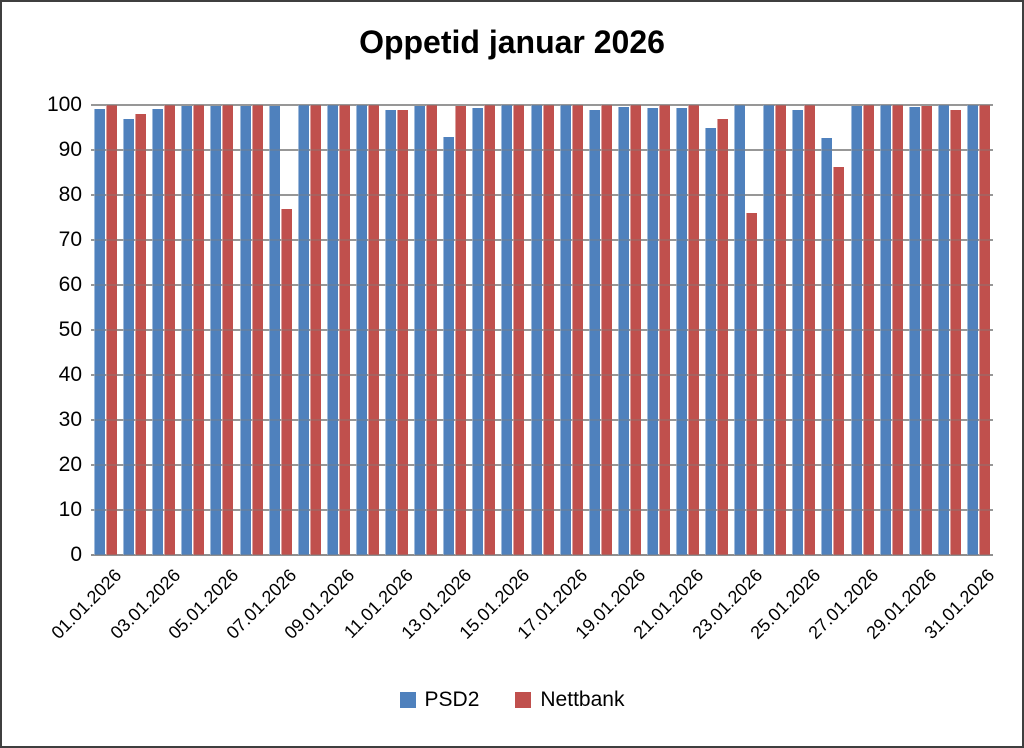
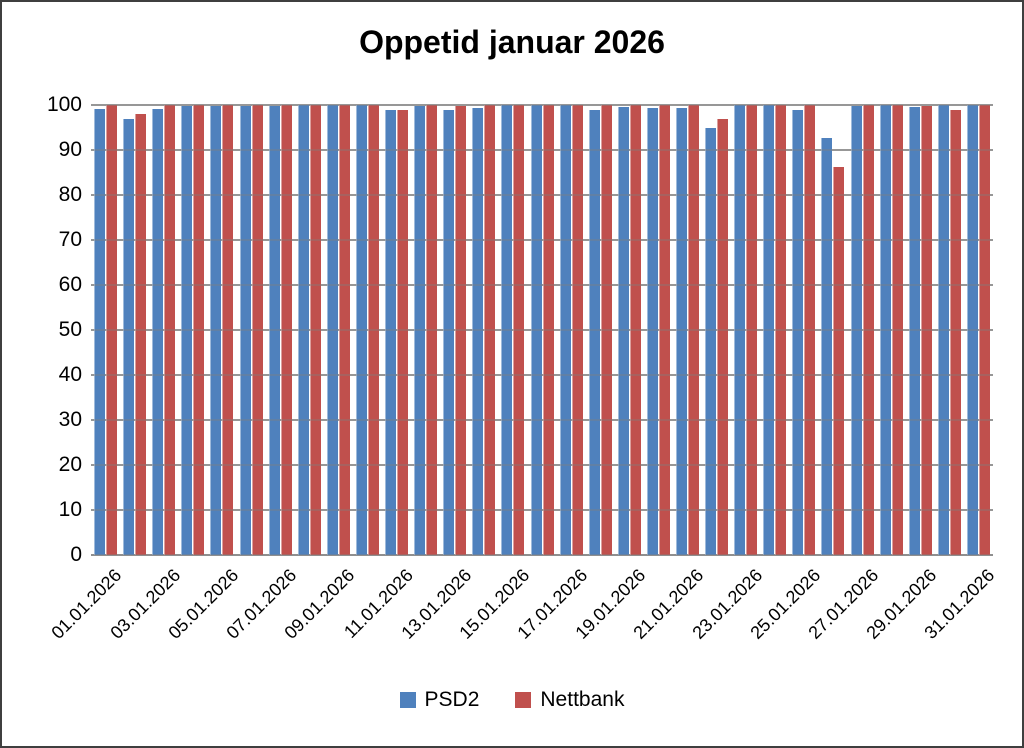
Nettbank/07.01.2026: 77 -> 100
PSD2/13.01.2026: 93 -> 99
Nettbank/23.01.2026: 76 -> 100
